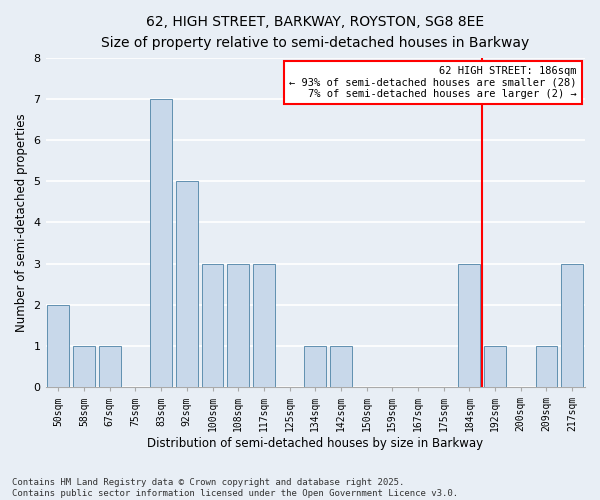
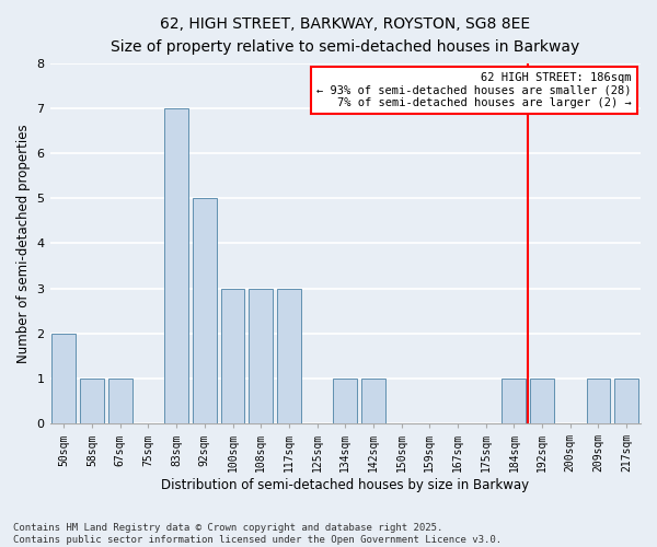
184sqm: 3 -> 1
217sqm: 3 -> 1
